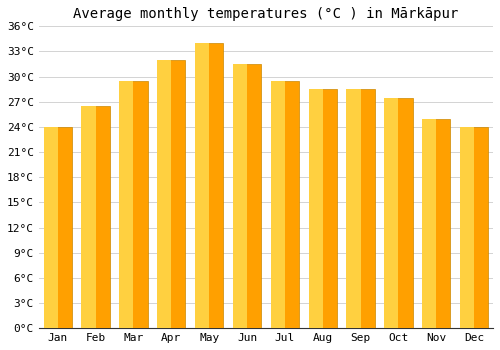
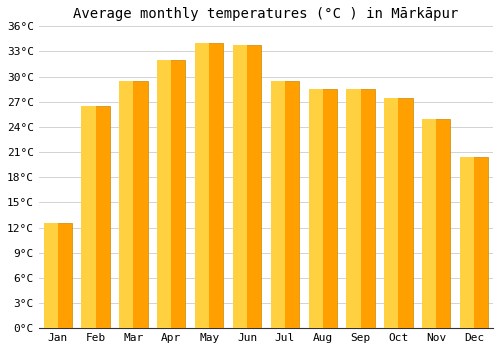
Jan: 24.0°C -> 12.6°C
Jun: 31.5°C -> 33.8°C
Dec: 24.0°C -> 20.4°C
